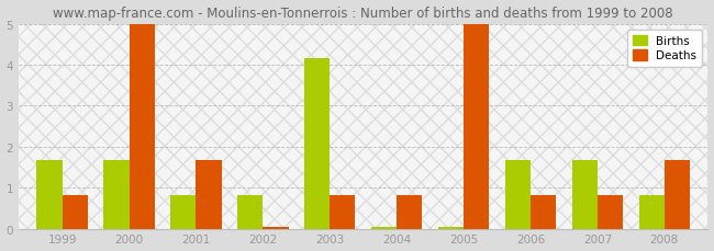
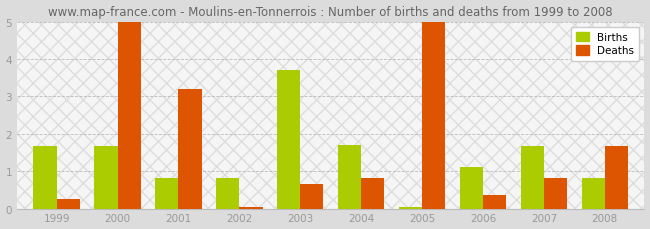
Deaths/1999: 0.83 -> 0.25
Deaths/2001: 1.67 -> 3.20
Births/2003: 4.17 -> 3.70
Deaths/2003: 0.83 -> 0.65
Births/2004: 0.05 -> 1.70
Births/2006: 1.67 -> 1.10
Deaths/2006: 0.83 -> 0.35
